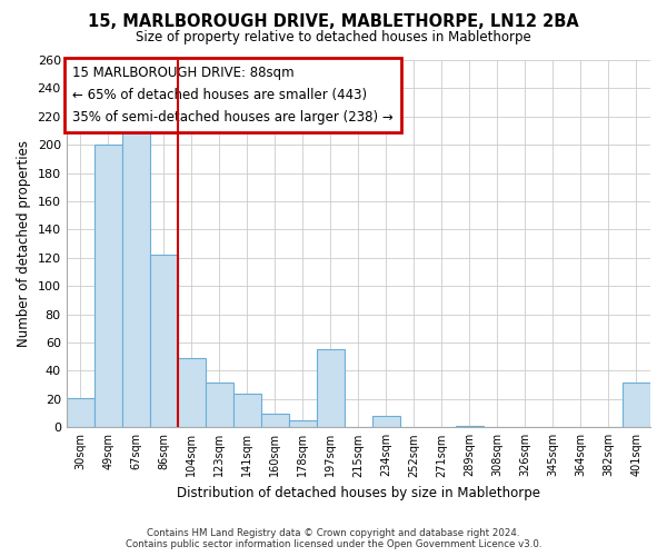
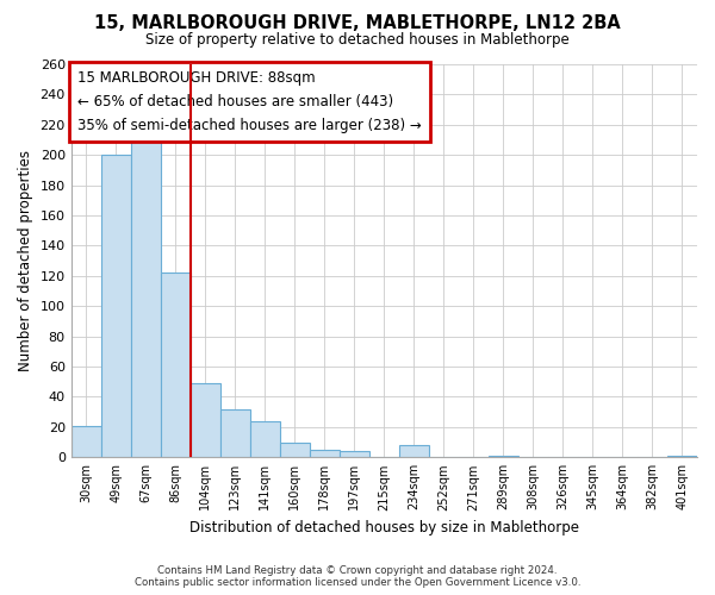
197sqm: 55 -> 4
401sqm: 32 -> 1
